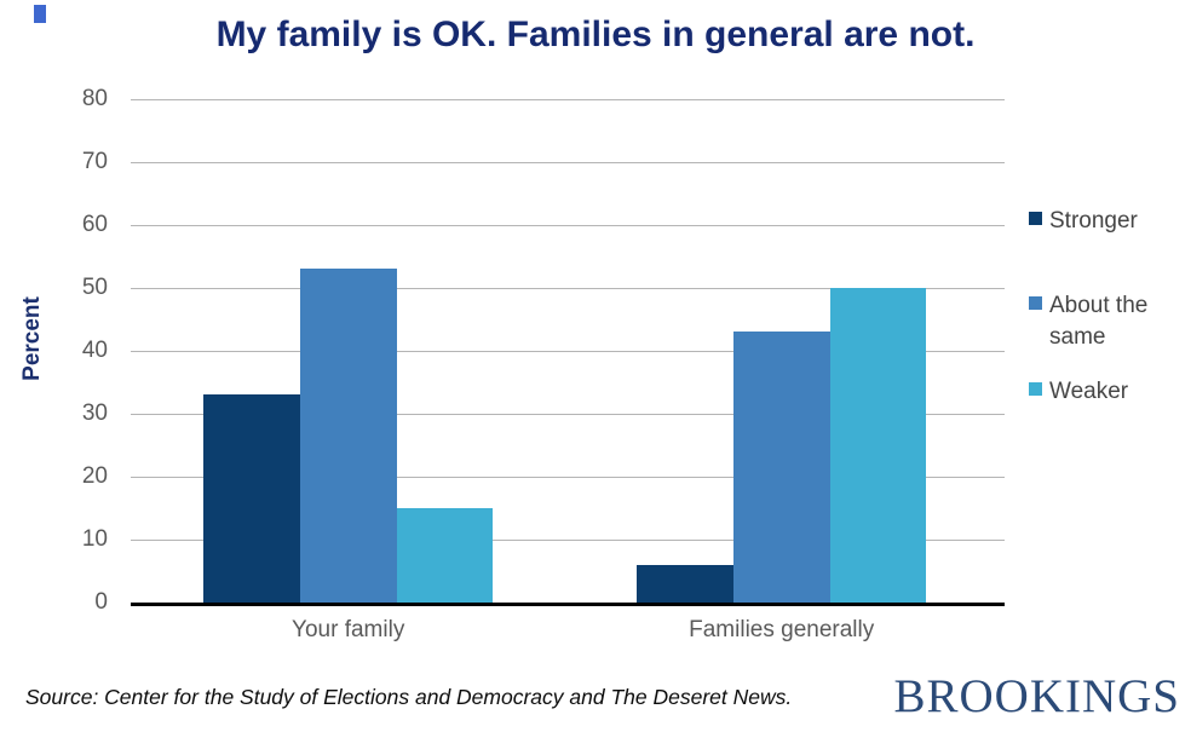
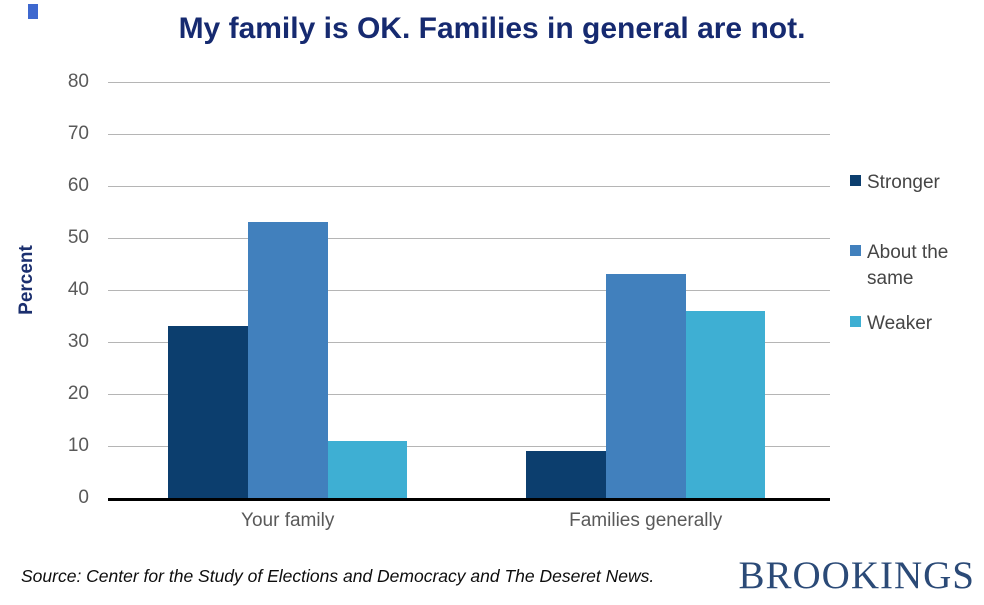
Weaker/Your family: 15 -> 11
Stronger/Families generally: 6 -> 9
Weaker/Families generally: 50 -> 36
